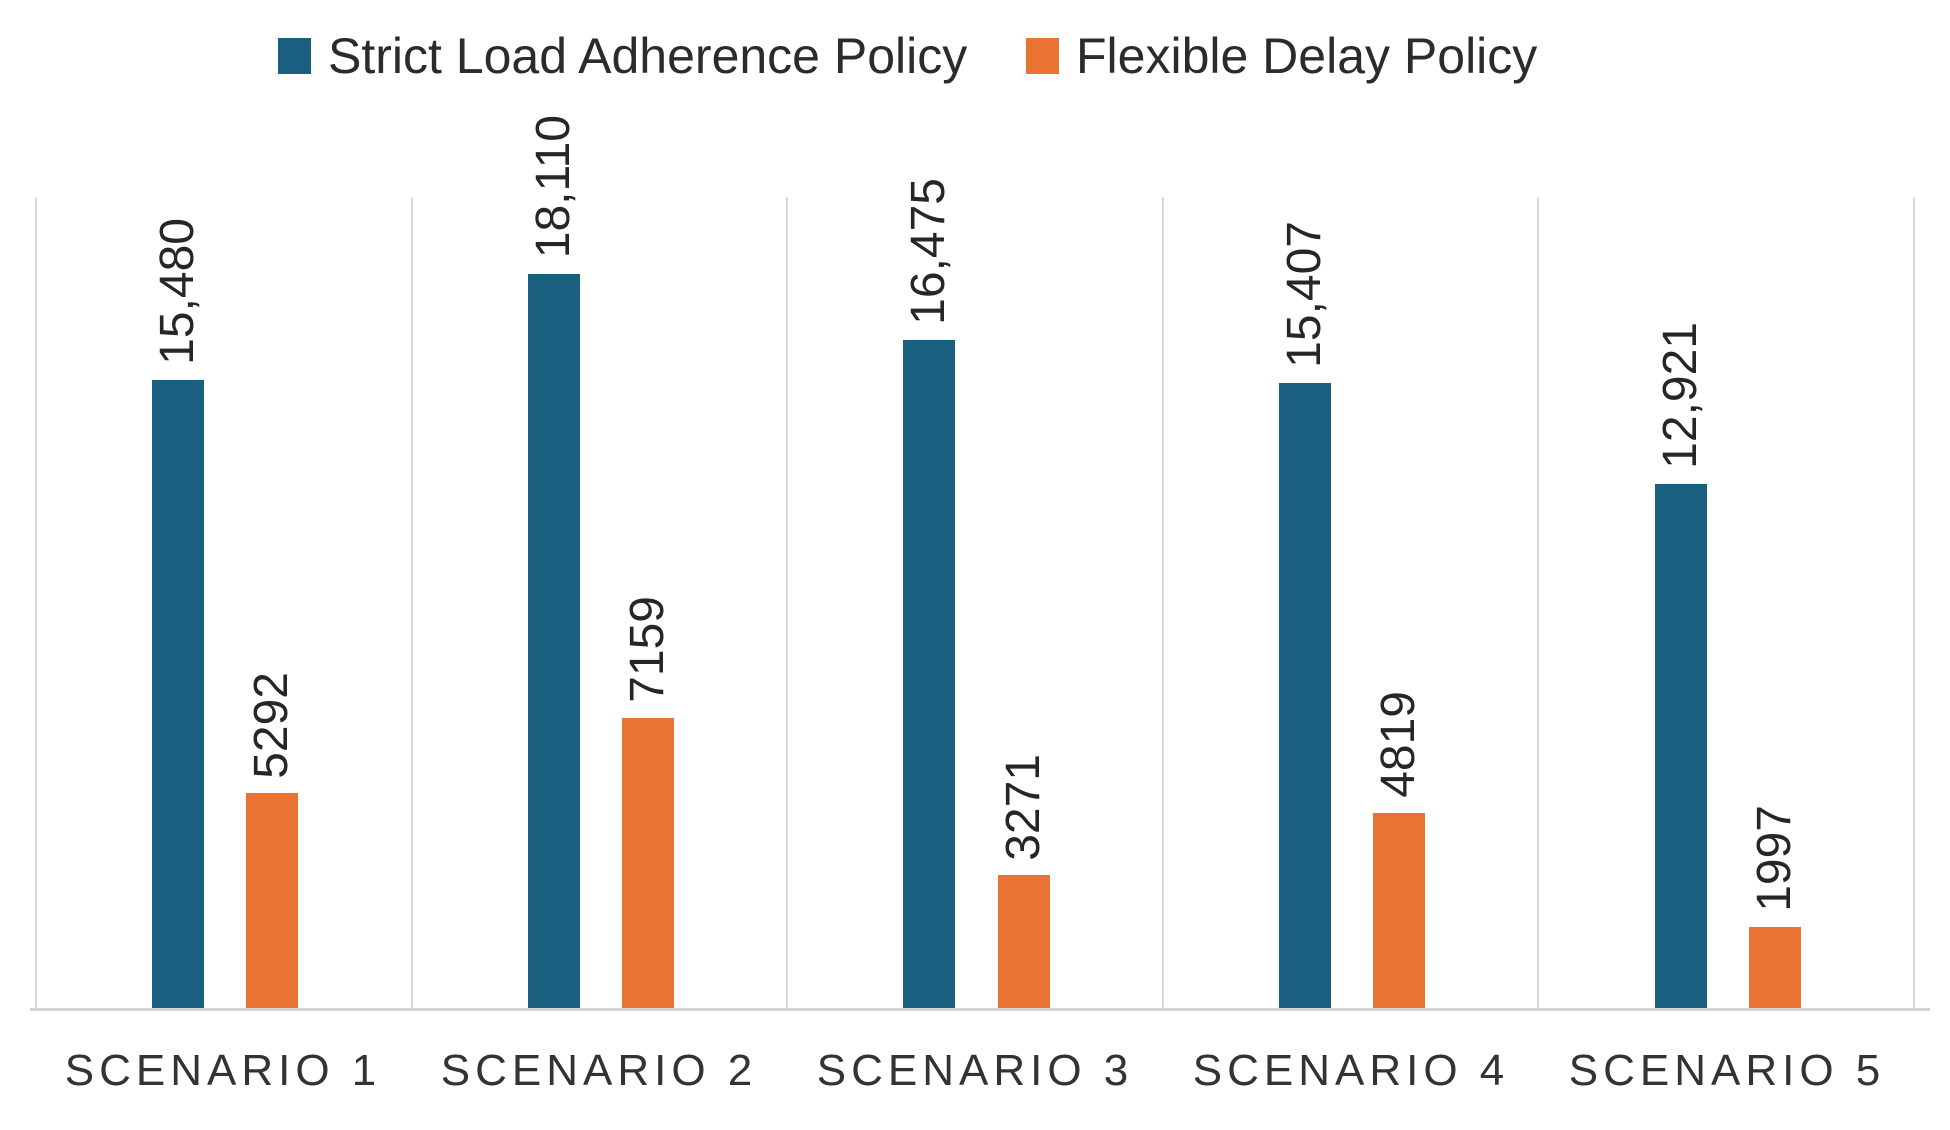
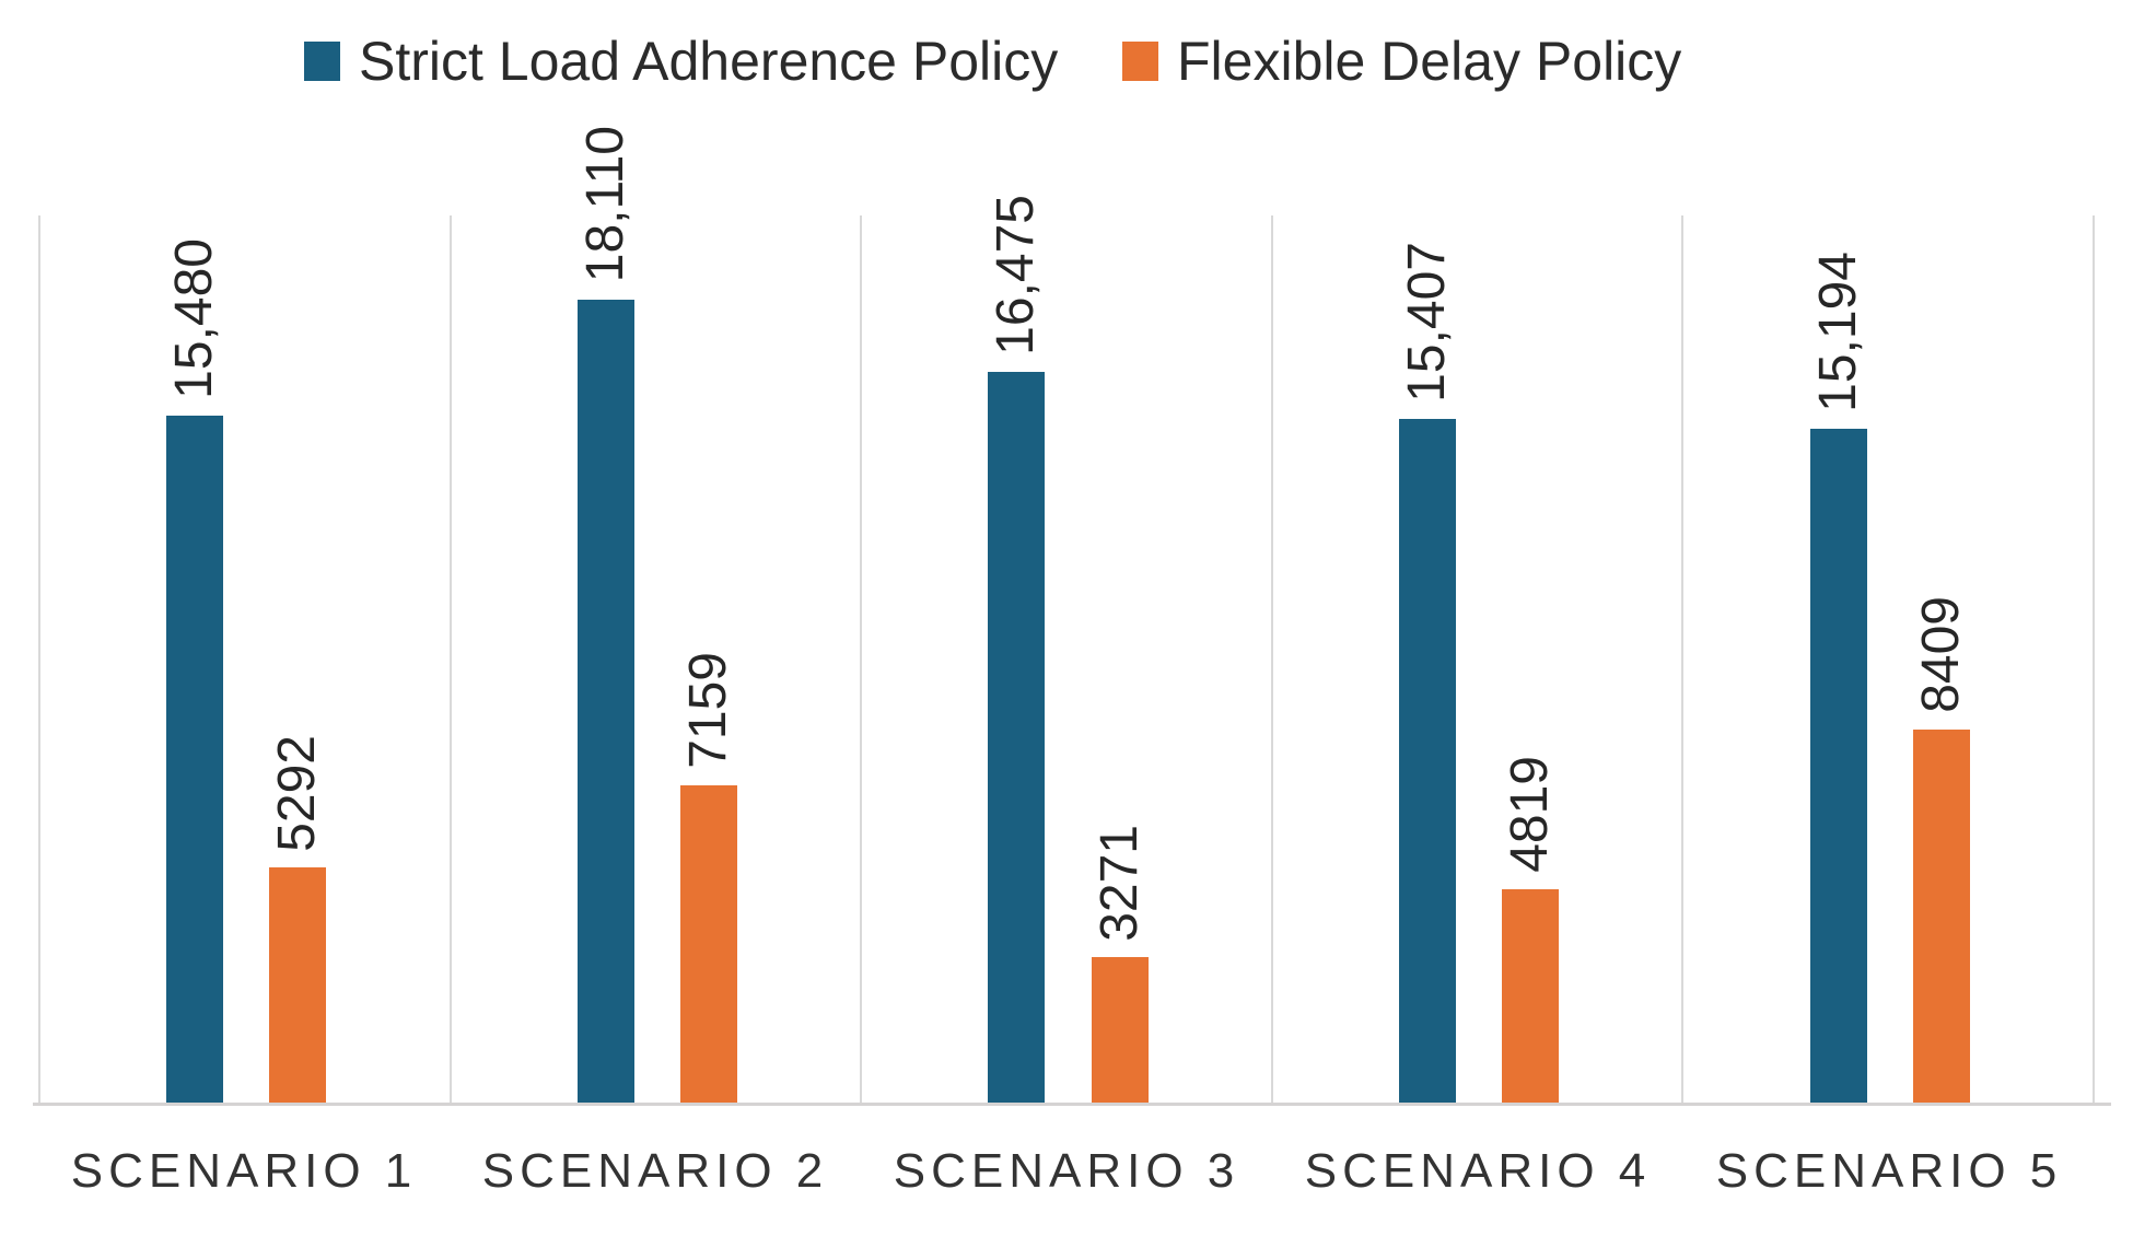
Strict Load Adherence Policy/SCENARIO 5: 12,921 -> 15,194
Flexible Delay Policy/SCENARIO 5: 1997 -> 8409
